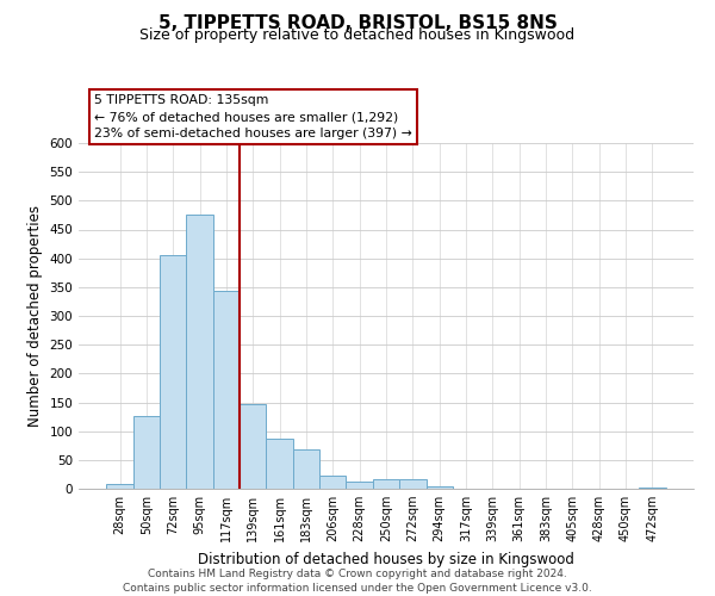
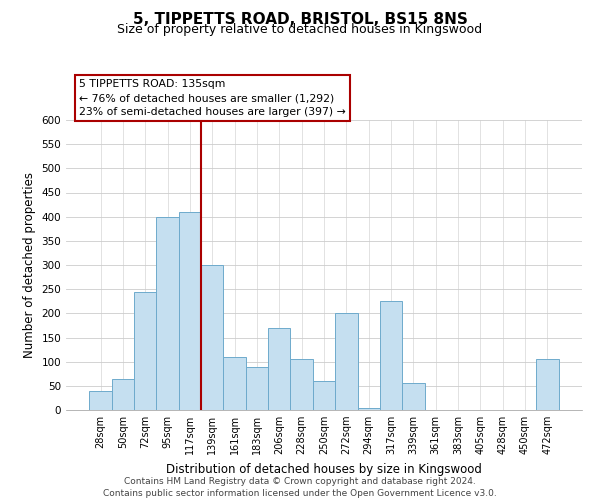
28sqm: 8 -> 40
50sqm: 127 -> 65
72sqm: 406 -> 245
95sqm: 475 -> 400
117sqm: 343 -> 410
139sqm: 146 -> 300
161sqm: 87 -> 110
183sqm: 68 -> 90
206sqm: 22 -> 170
228sqm: 12 -> 105
250sqm: 17 -> 60
272sqm: 17 -> 200
317sqm: 1 -> 225
339sqm: 1 -> 55
472sqm: 2 -> 105
